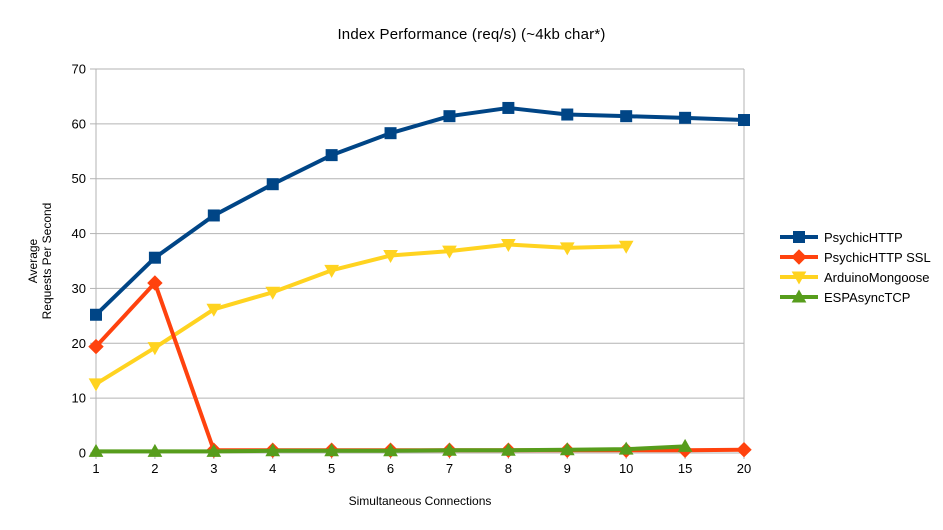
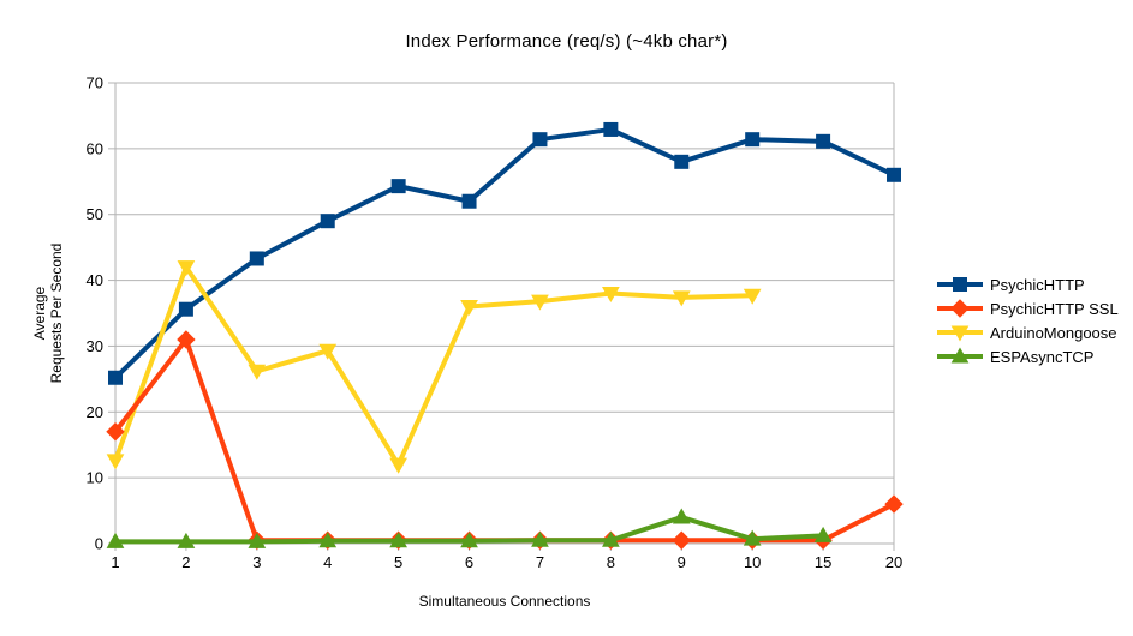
PsychicHTTP SSL/1: 19 -> 17
ArduinoMongoose/2: 19 -> 42
ArduinoMongoose/5: 33 -> 12
PsychicHTTP/6: 58 -> 52
PsychicHTTP/9: 62 -> 58
ESPAsyncTCP/9: 1 -> 4
PsychicHTTP/20: 61 -> 56
PsychicHTTP SSL/20: 1 -> 6
